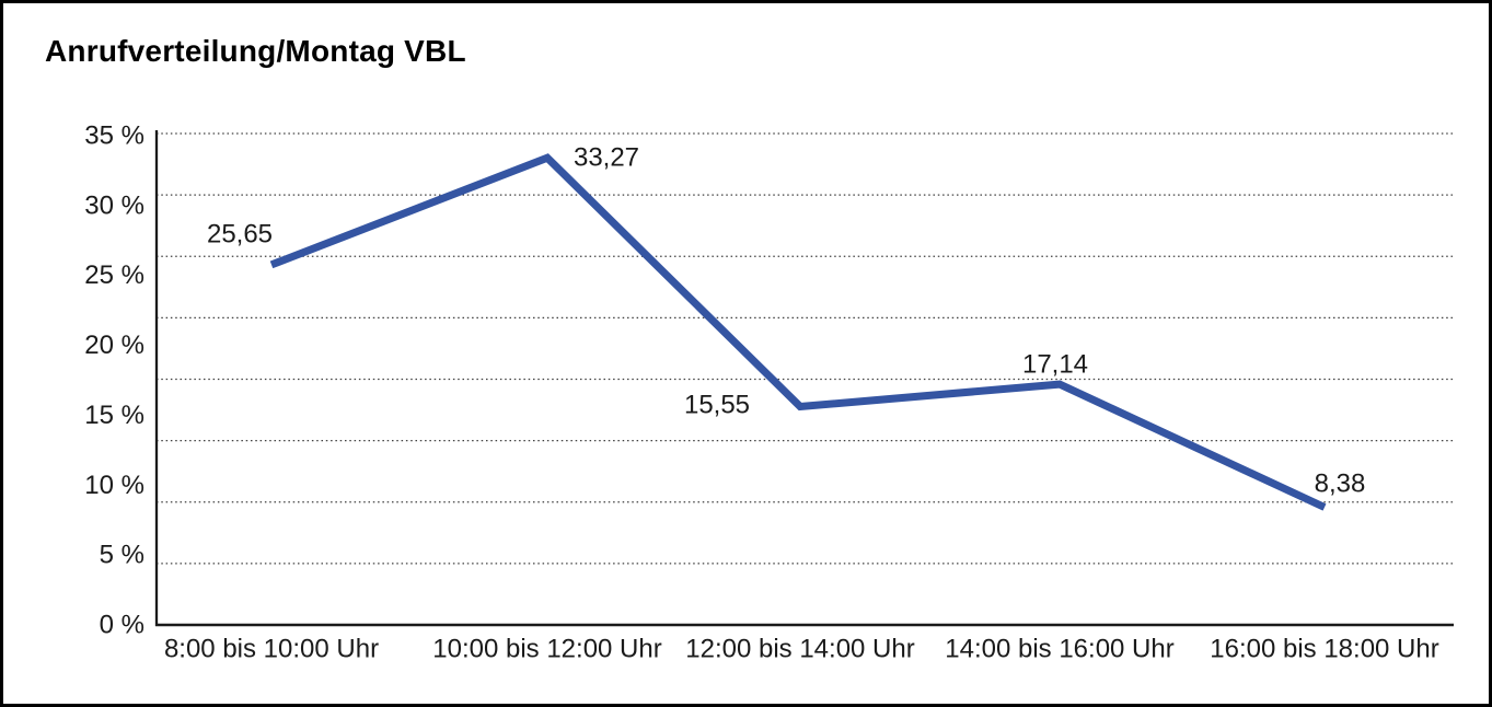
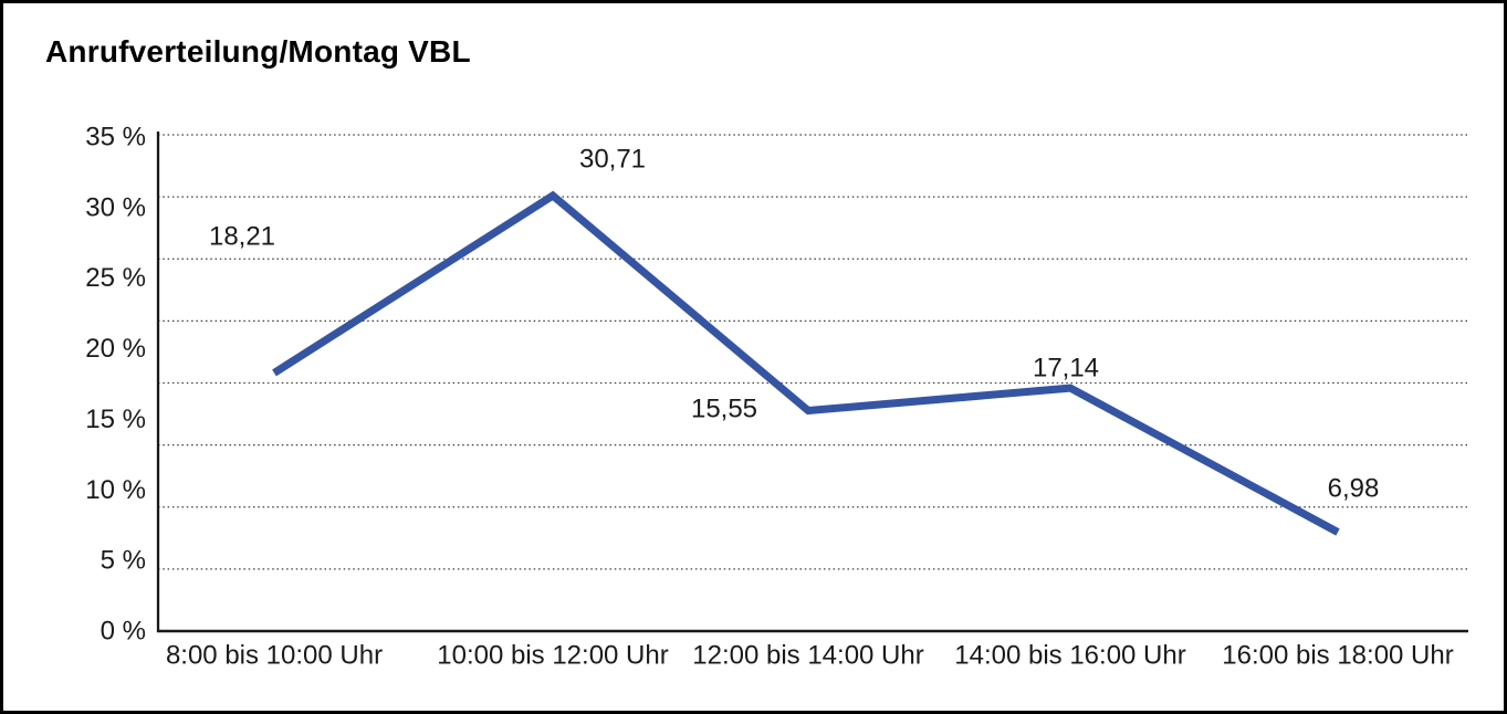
8:00 bis 10:00 Uhr: 25,65 -> 18,21
10:00 bis 12:00 Uhr: 33,27 -> 30,71
16:00 bis 18:00 Uhr: 8,38 -> 6,98
